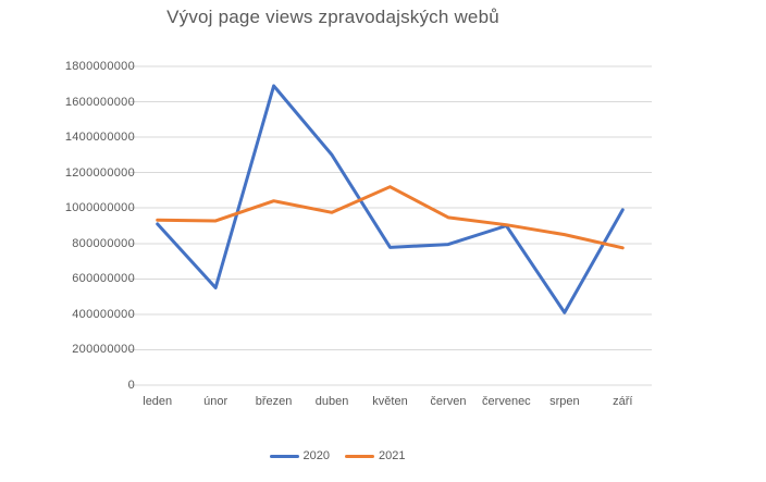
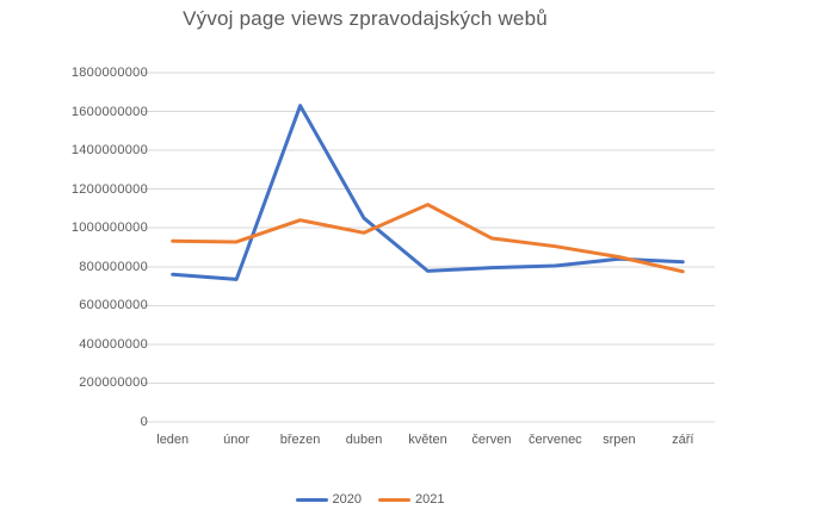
2020/leden: 910000000 -> 760000000
2020/únor: 550000000 -> 740000000
2020/březen: 1690000000 -> 1630000000
2020/duben: 1300000000 -> 1050000000
2020/červenec: 900000000 -> 800000000
2020/srpen: 410000000 -> 840000000
2020/září: 990000000 -> 820000000
